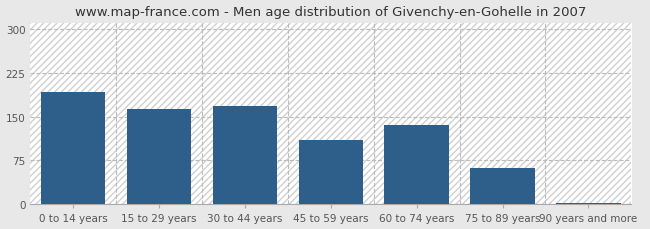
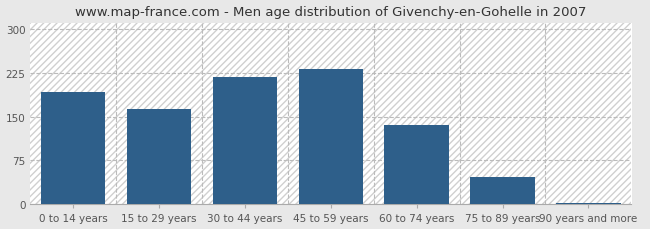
30 to 44 years: 168 -> 218
45 to 59 years: 110 -> 232
75 to 89 years: 62 -> 47
